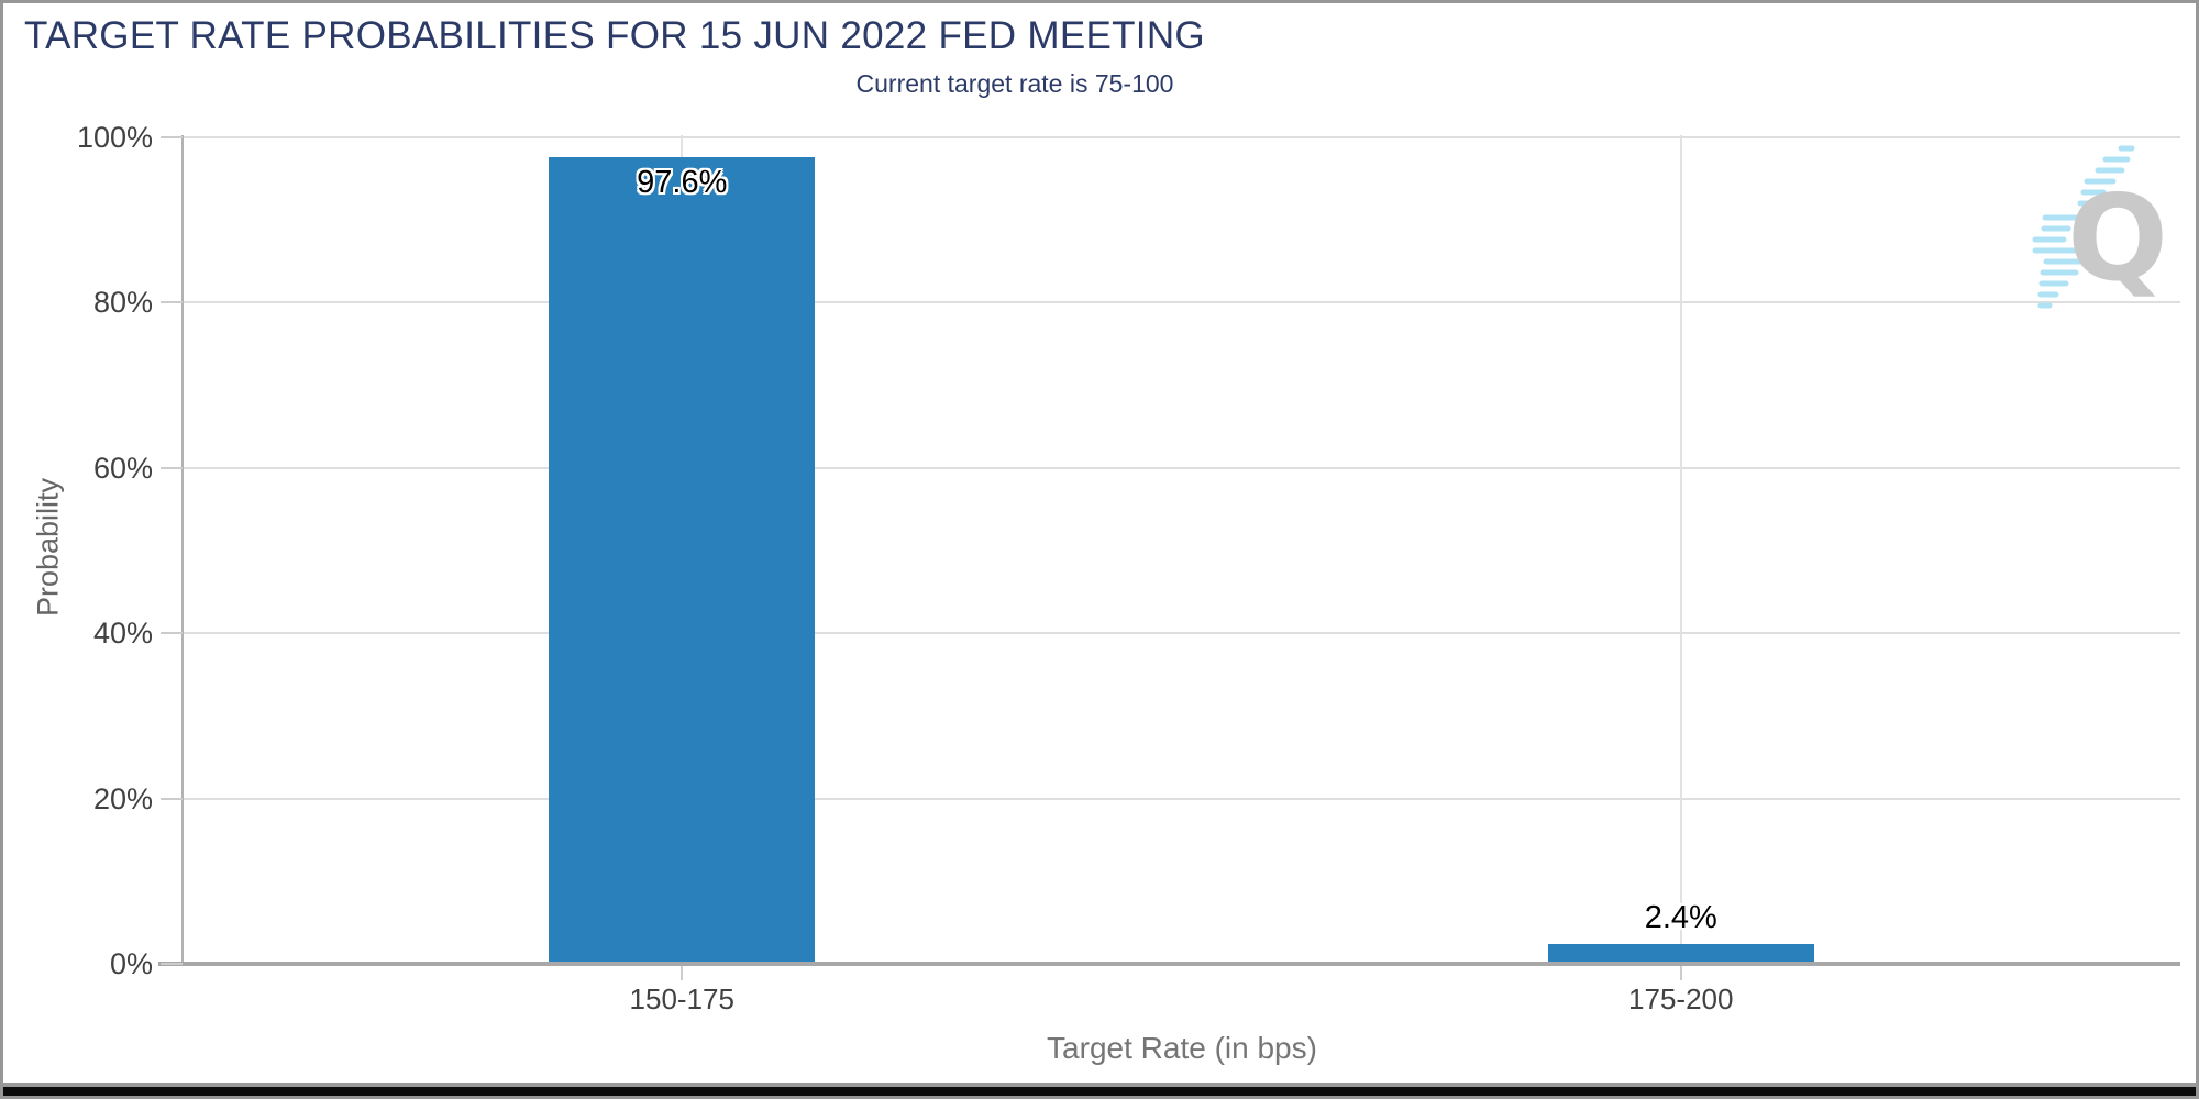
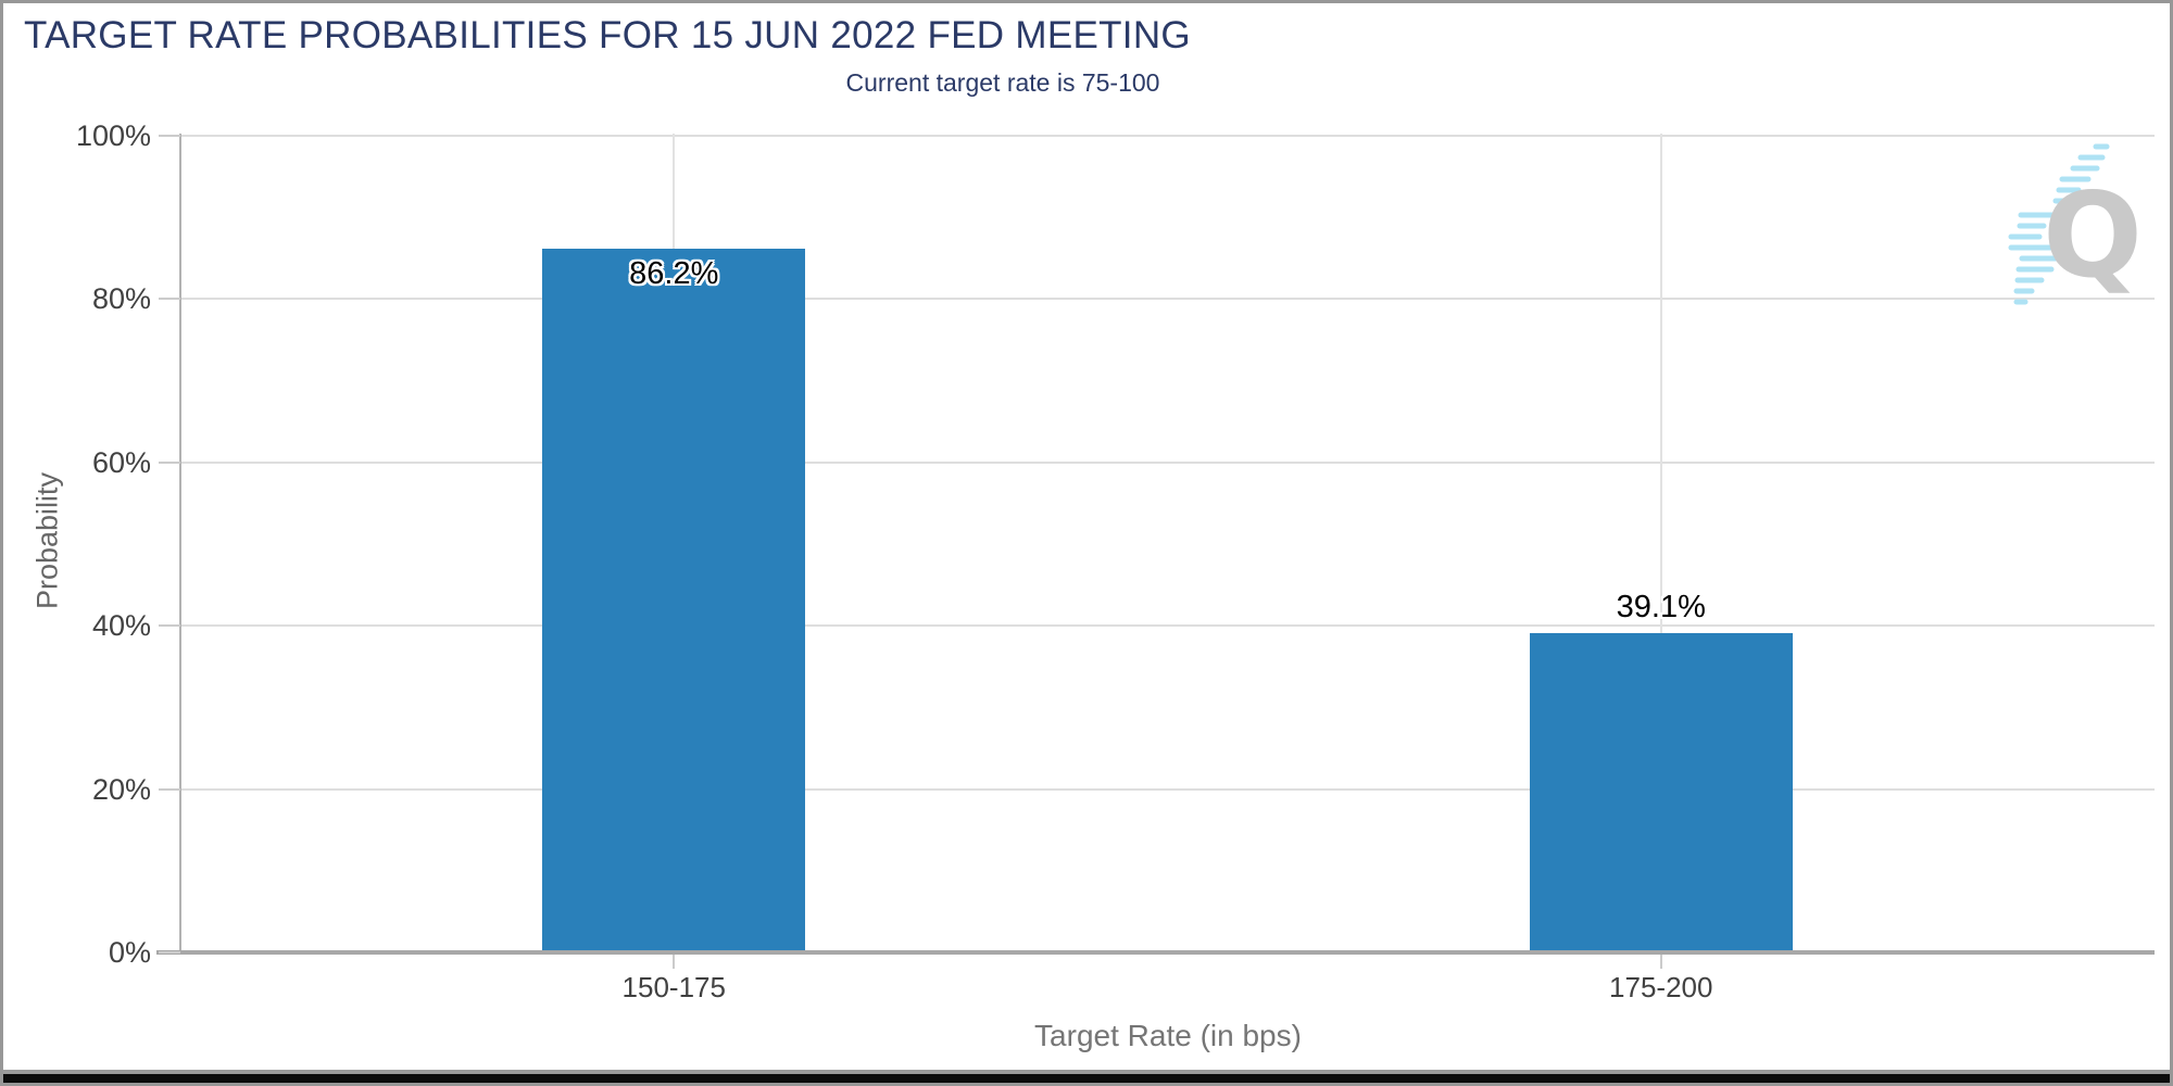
150-175: 97.6% -> 86.2%
175-200: 2.4% -> 39.1%
